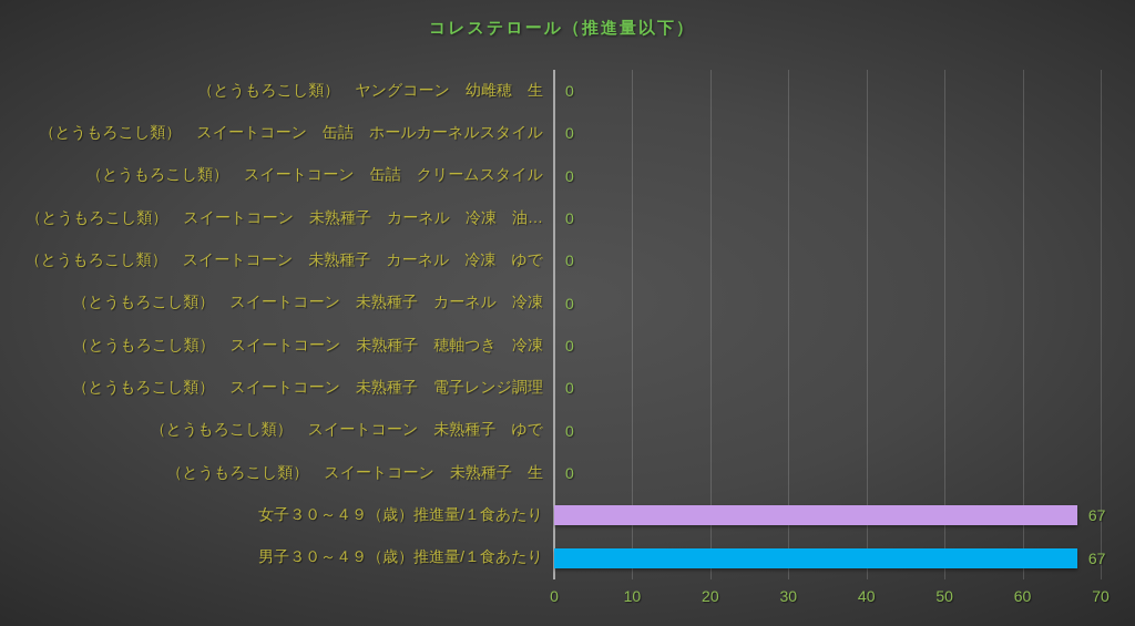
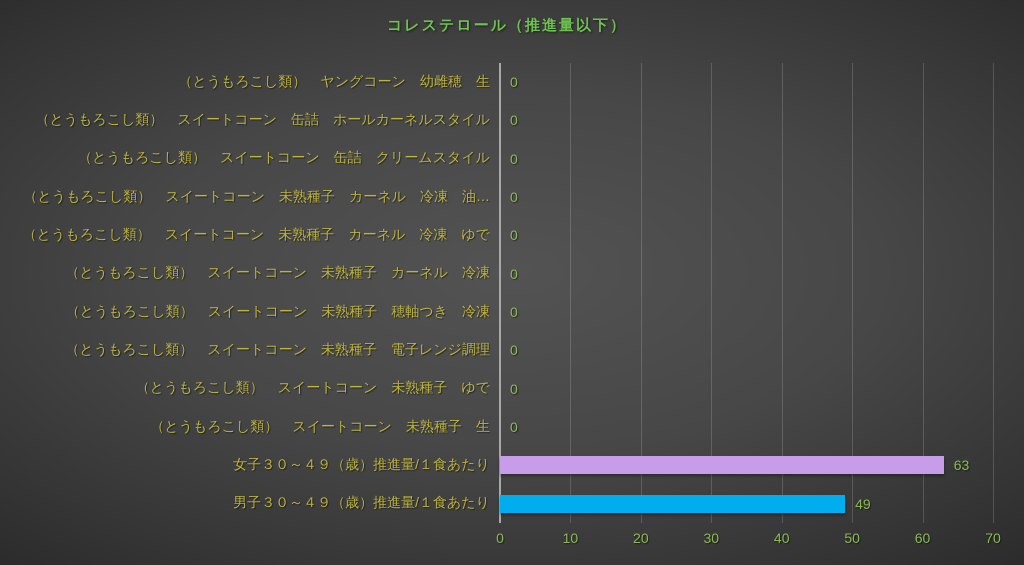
女子３０～４９（歳）推進量/１食あたり: 67 -> 63
男子３０～４９（歳）推進量/１食あたり: 67 -> 49
